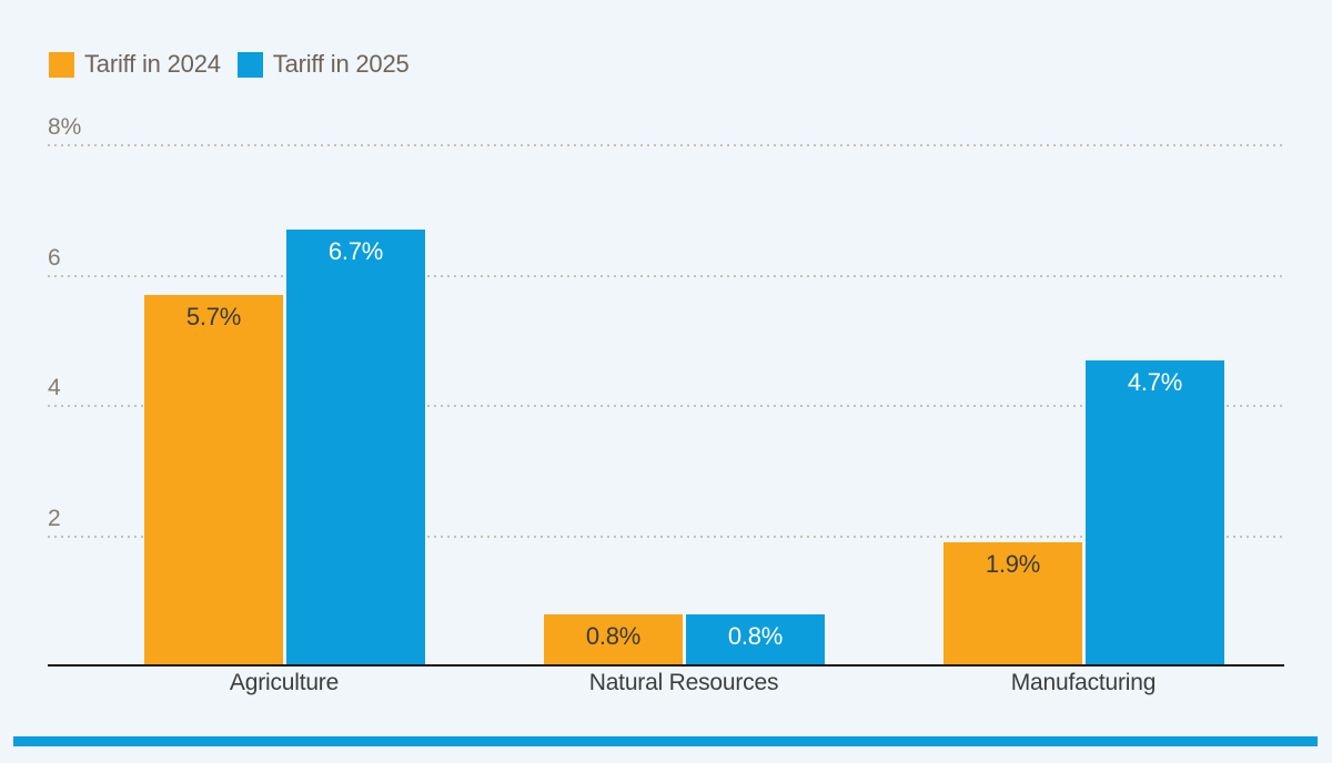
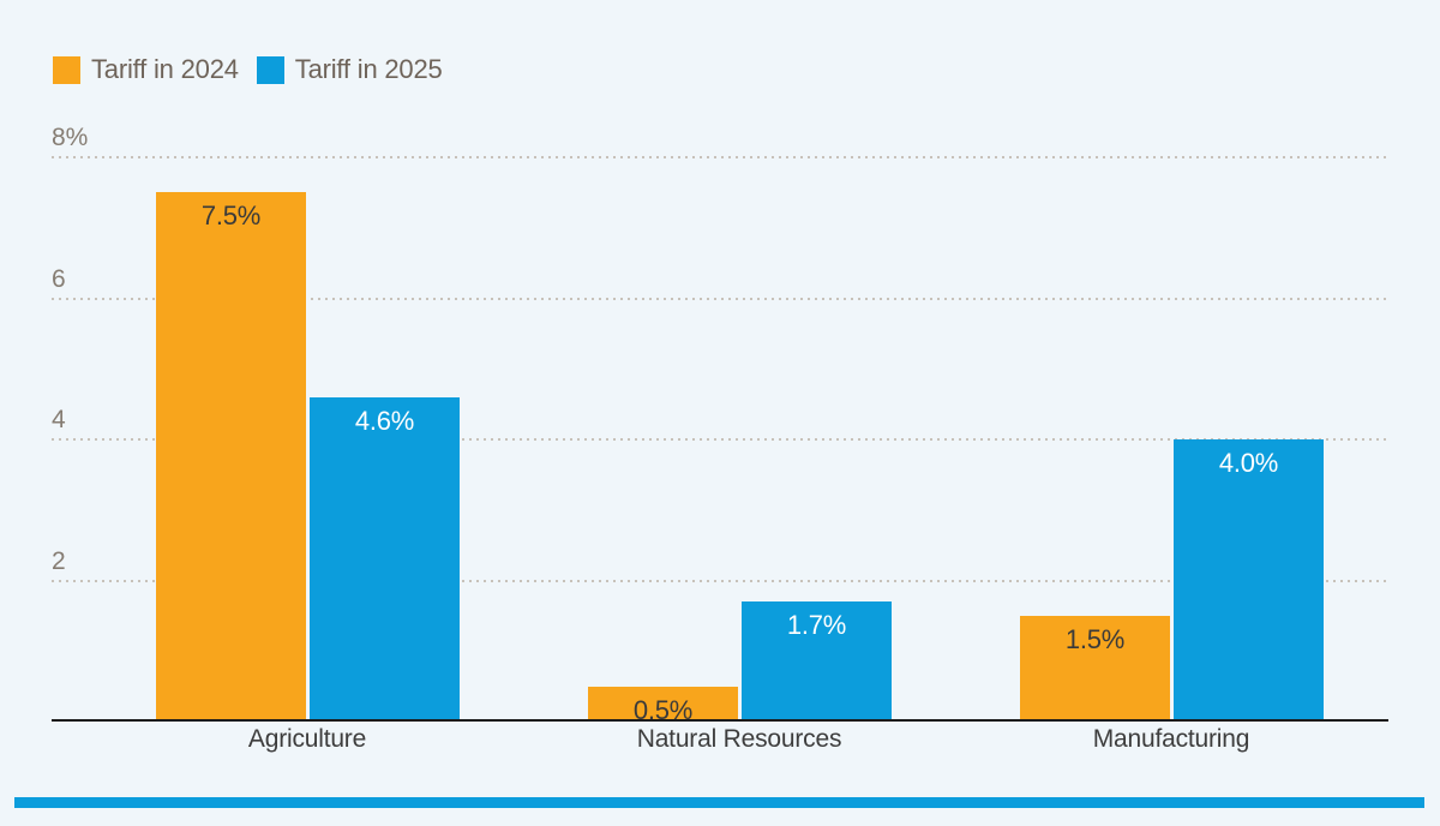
Tariff in 2024/Agriculture: 5.7% -> 7.5%
Tariff in 2025/Agriculture: 6.7% -> 4.6%
Tariff in 2024/Natural Resources: 0.8% -> 0.5%
Tariff in 2025/Natural Resources: 0.8% -> 1.7%
Tariff in 2024/Manufacturing: 1.9% -> 1.5%
Tariff in 2025/Manufacturing: 4.7% -> 4.0%
